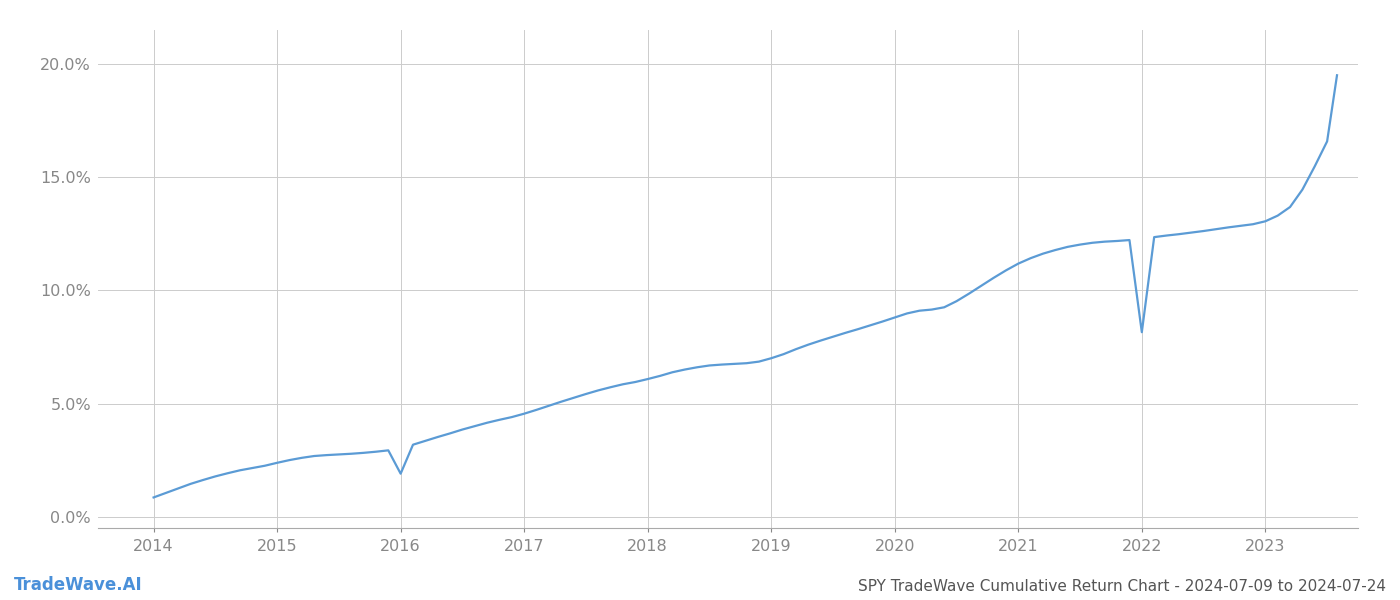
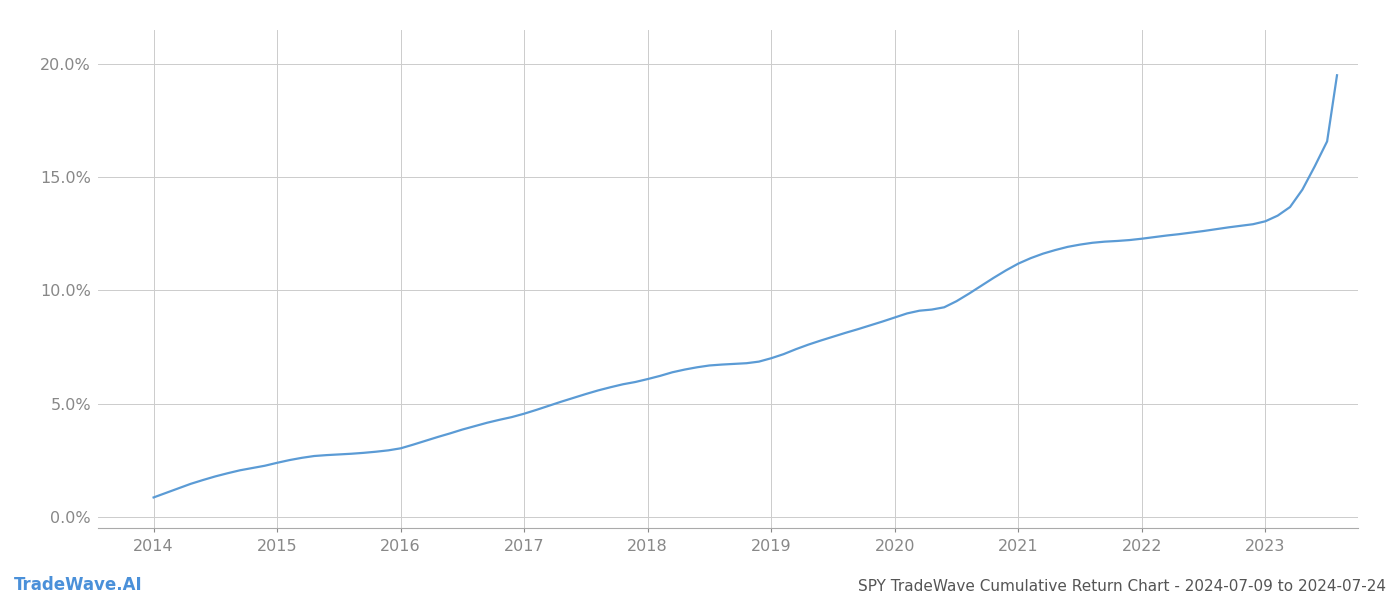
2016: 1.90% -> 3.02%
2022: 8.15% -> 12.28%
